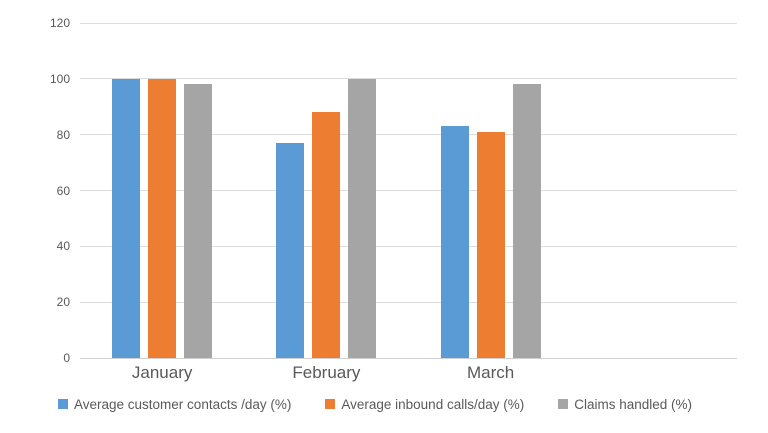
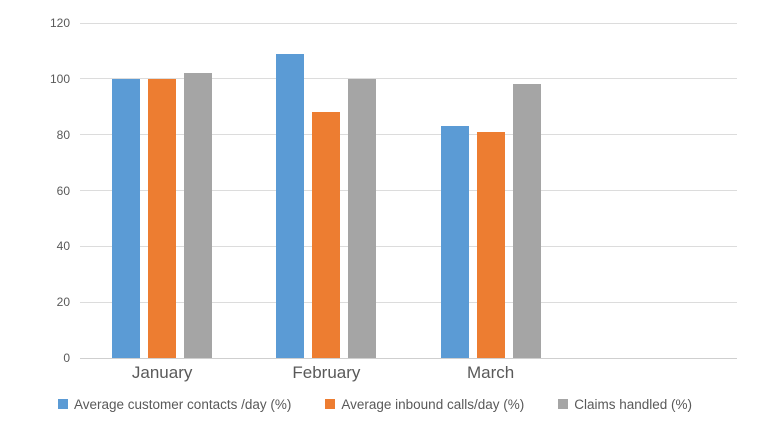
Claims handled (%)/January: 98 -> 102
Average customer contacts /day (%)/February: 77 -> 109
